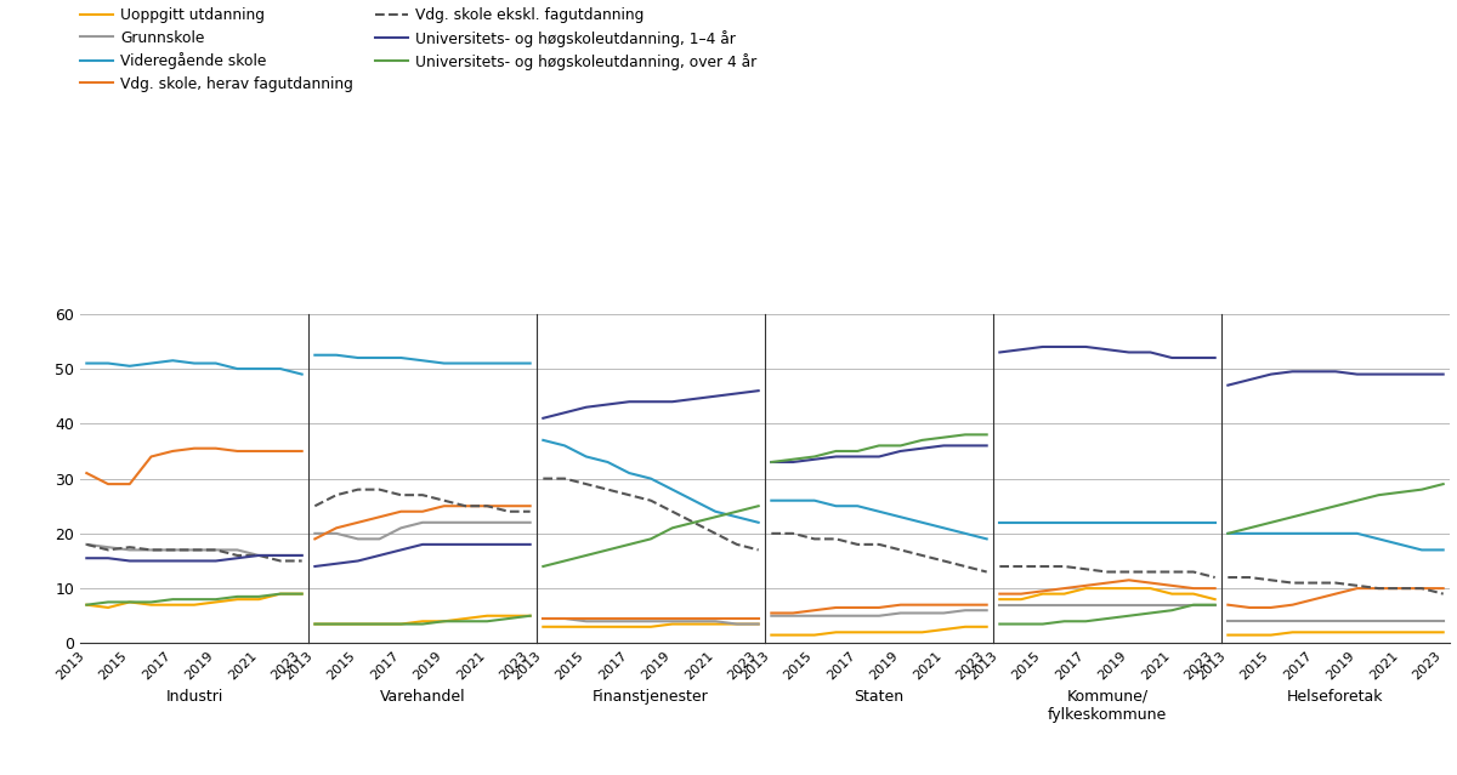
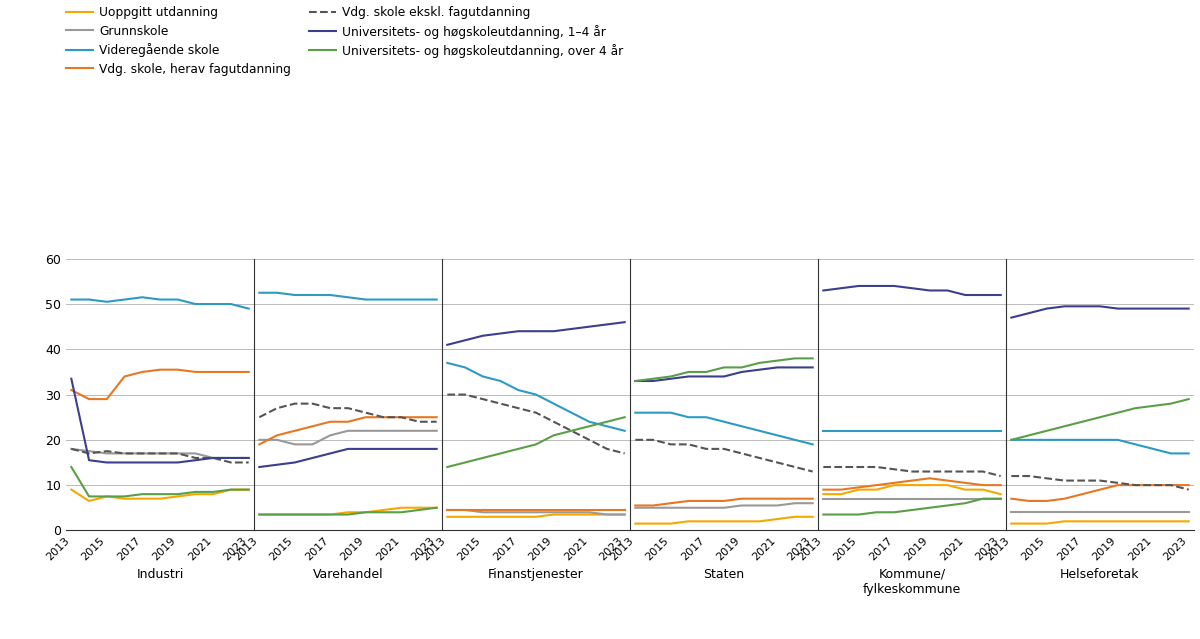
Uoppgitt utdanning/2013: 7.0 -> 9.0
Universitets- og høgskoleutdanning, 1–4 år/2013: 15.5 -> 33.5
Universitets- og høgskoleutdanning, over 4 år/2013: 7.0 -> 14.0
